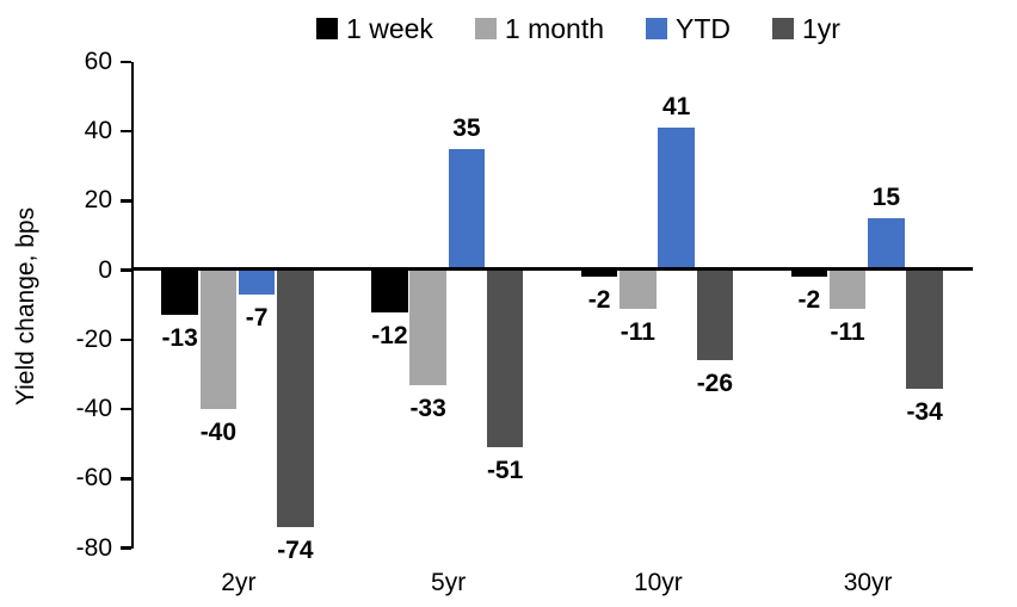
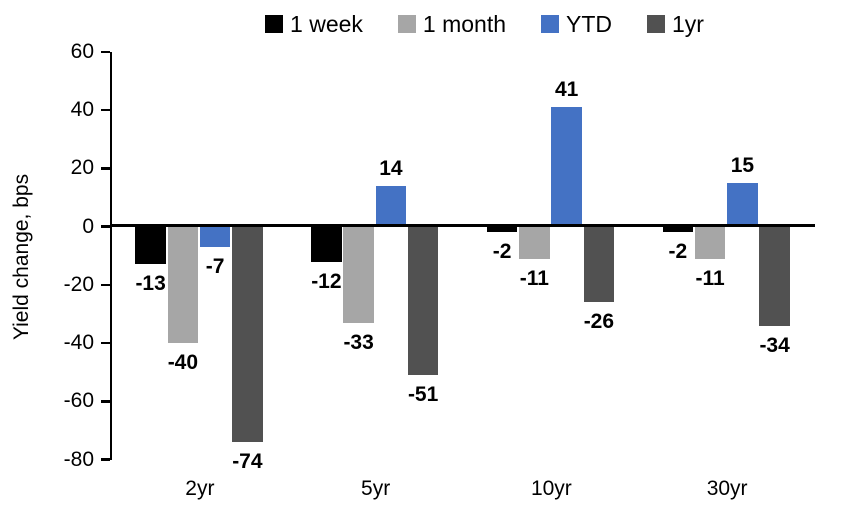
YTD/5yr: 35 -> 14
